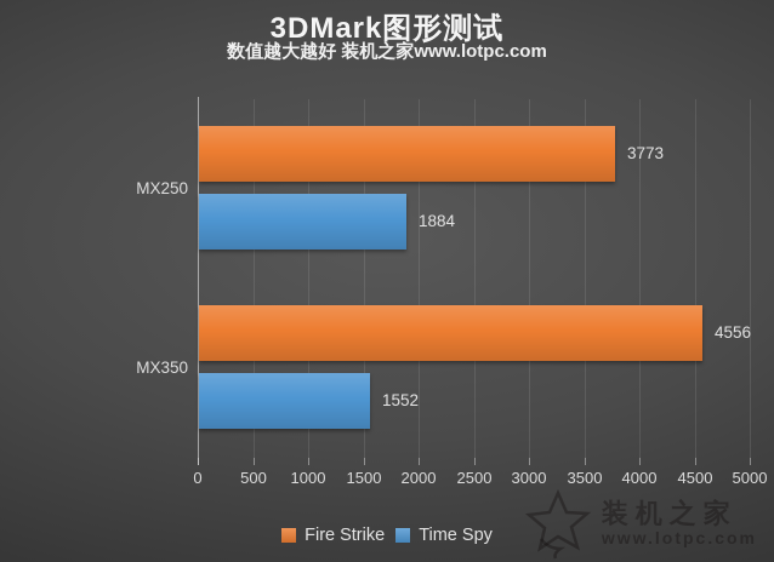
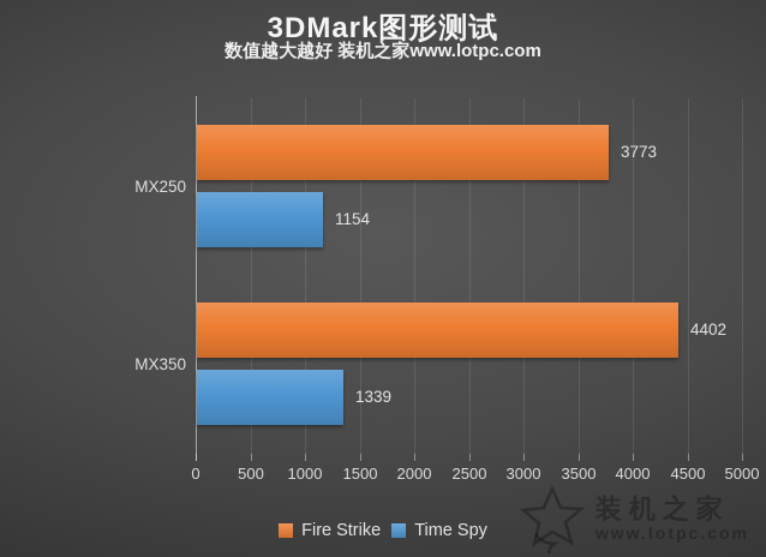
Time Spy/MX250: 1884 -> 1154
Fire Strike/MX350: 4556 -> 4402
Time Spy/MX350: 1552 -> 1339
